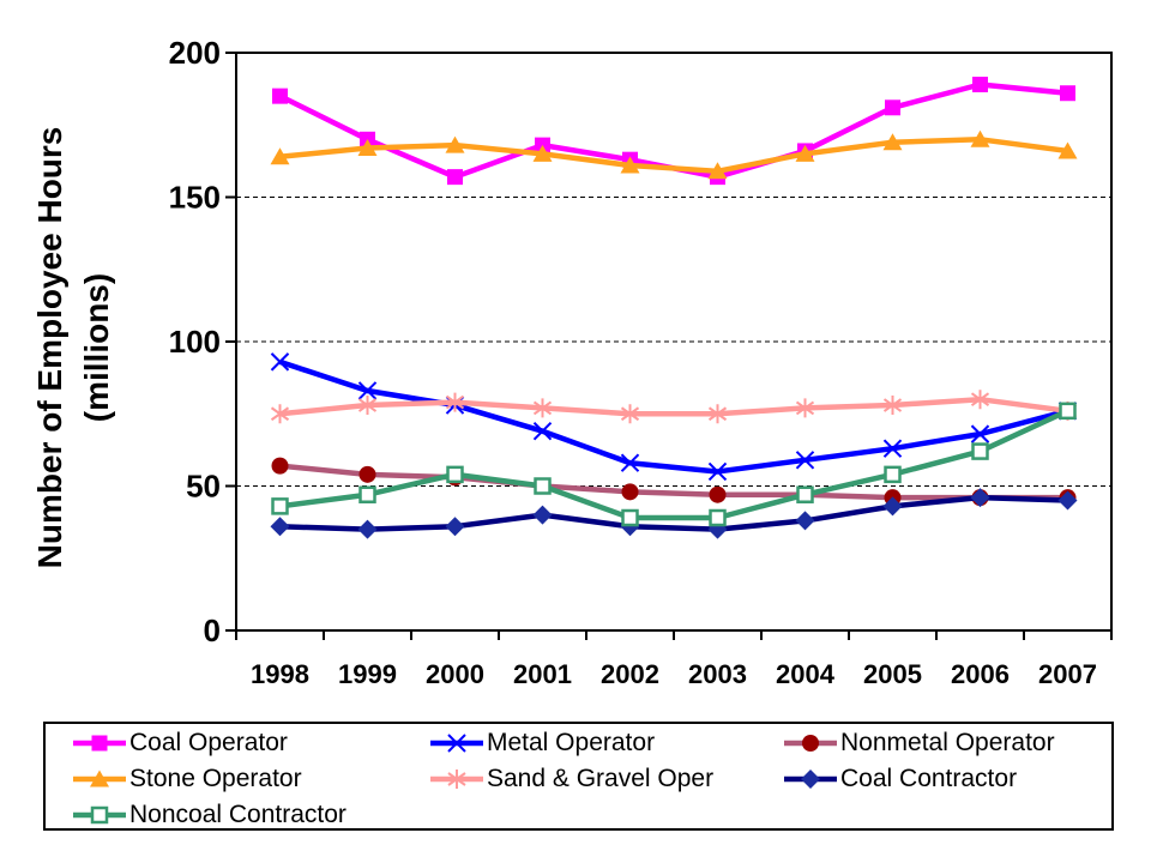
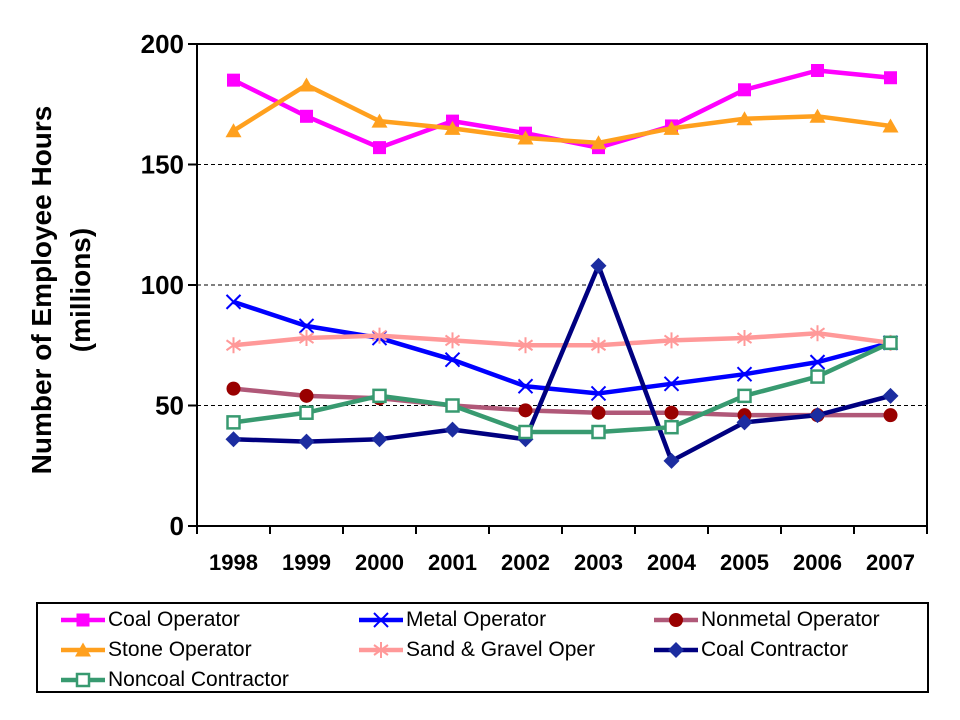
Stone Operator/1999: 167 -> 183
Coal Contractor/2003: 35 -> 108
Coal Contractor/2004: 38 -> 27
Noncoal Contractor/2004: 47 -> 41
Coal Contractor/2007: 45 -> 54
